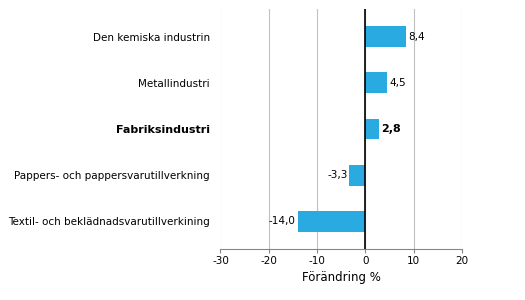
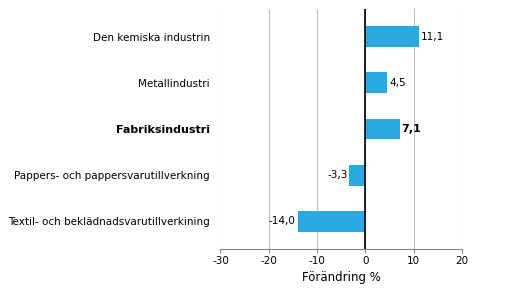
Den kemiska industrin: 8,4 -> 11,1
Fabriksindustri: 2,8 -> 7,1
